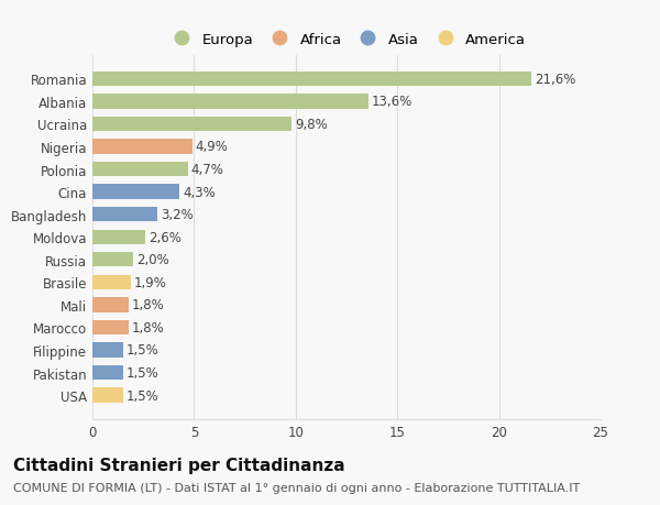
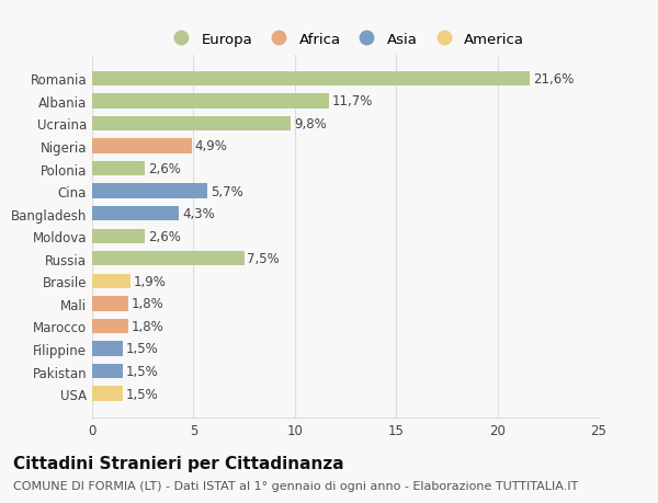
Albania: 13,6% -> 11,7%
Polonia: 4,7% -> 2,6%
Cina: 4,3% -> 5,7%
Bangladesh: 3,2% -> 4,3%
Russia: 2,0% -> 7,5%
